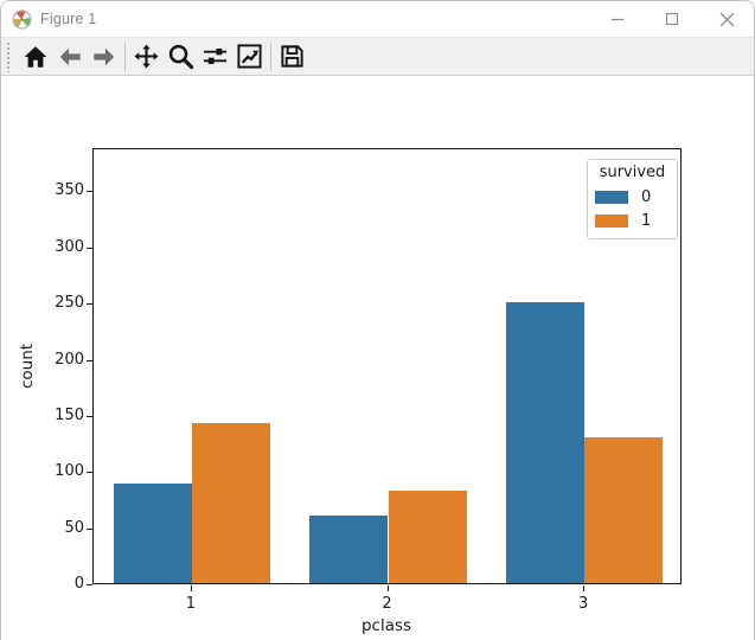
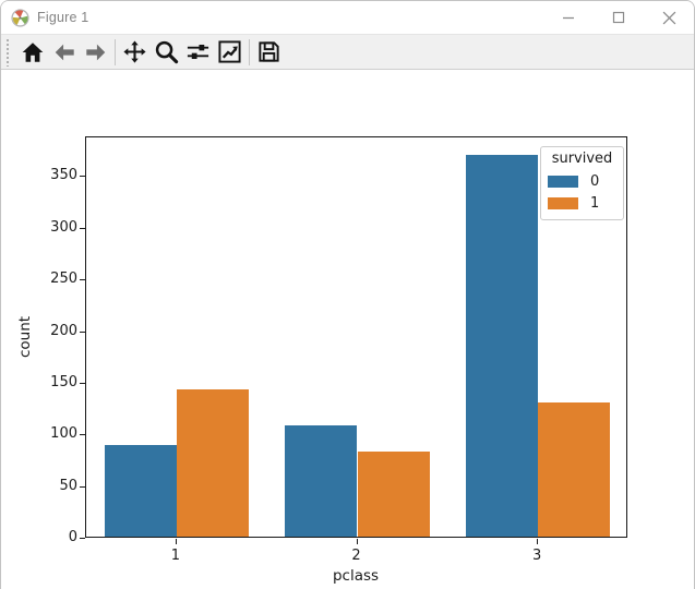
0/2: 60 -> 110
0/3: 250 -> 370
